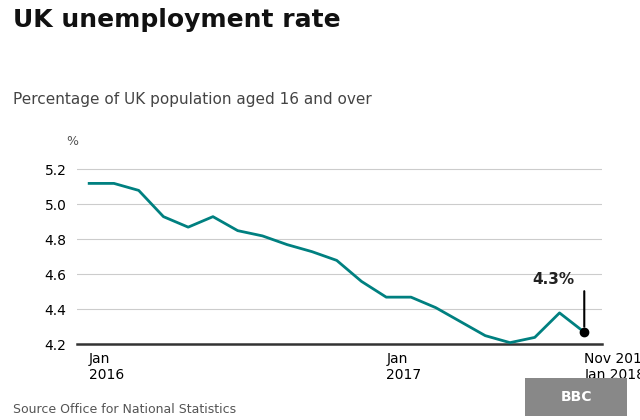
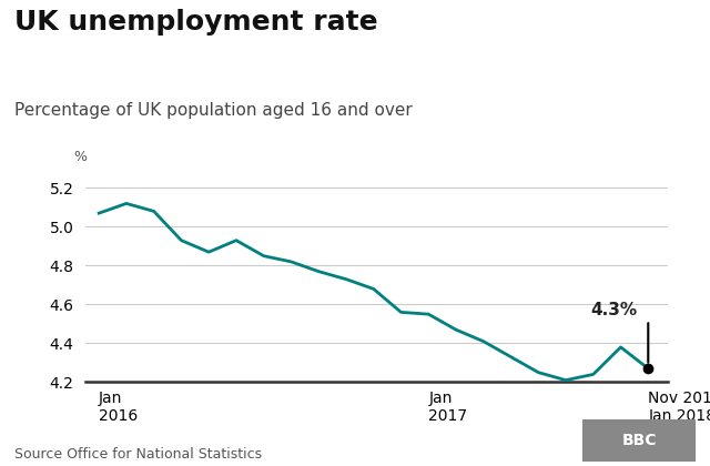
Jan 2016: 5.12 -> 5.07
Jan 2017: 4.47 -> 4.55
